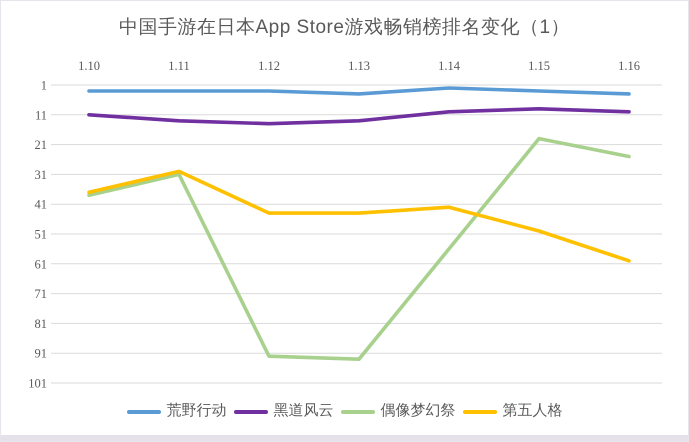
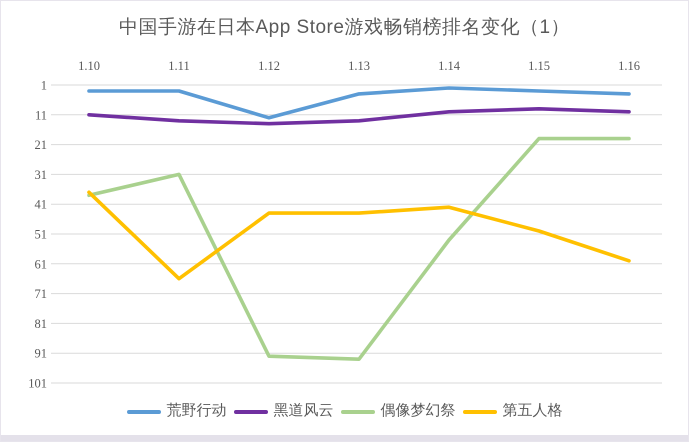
第五人格/1.11: 30 -> 66
荒野行动/1.12: 3 -> 12
偶像梦幻祭/1.14: 56 -> 53
偶像梦幻祭/1.16: 25 -> 19
